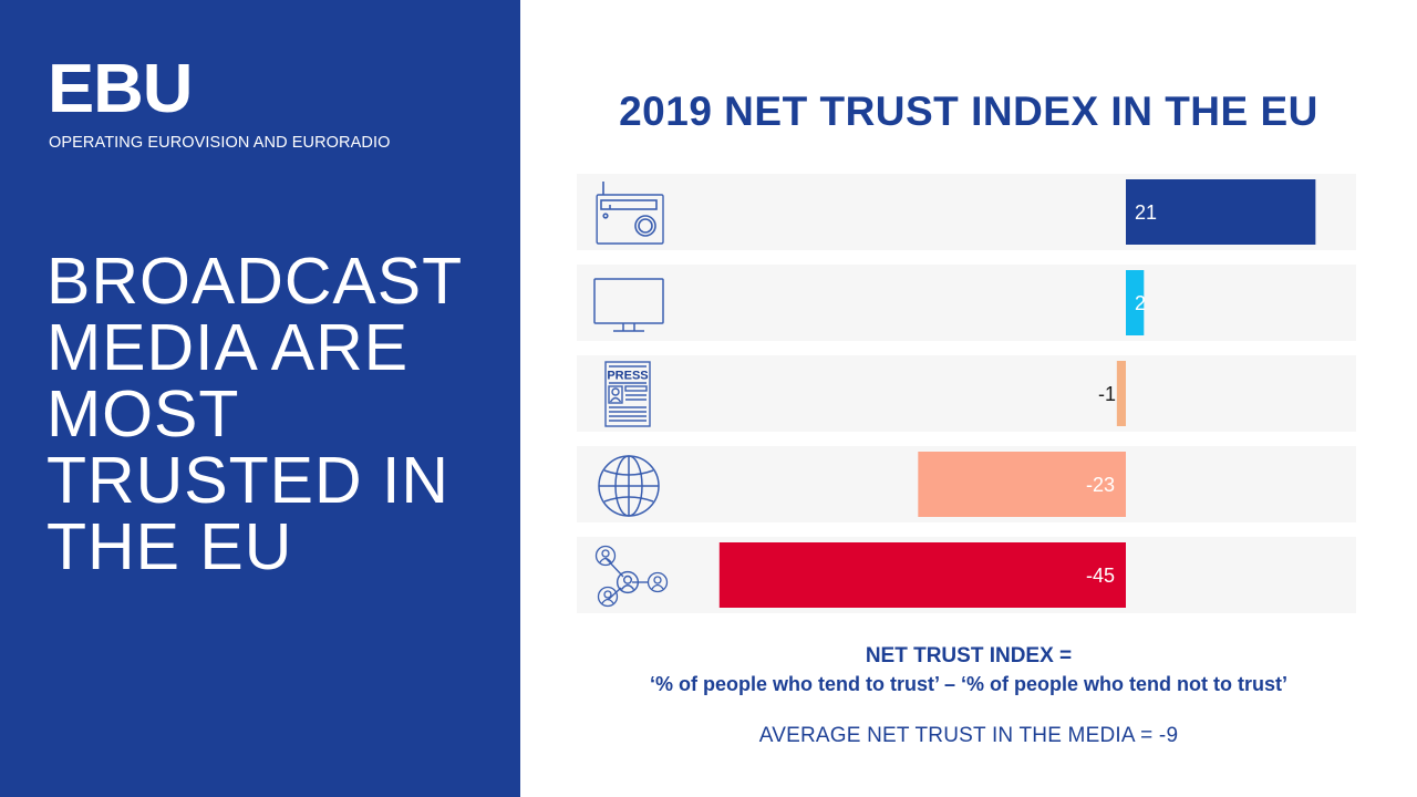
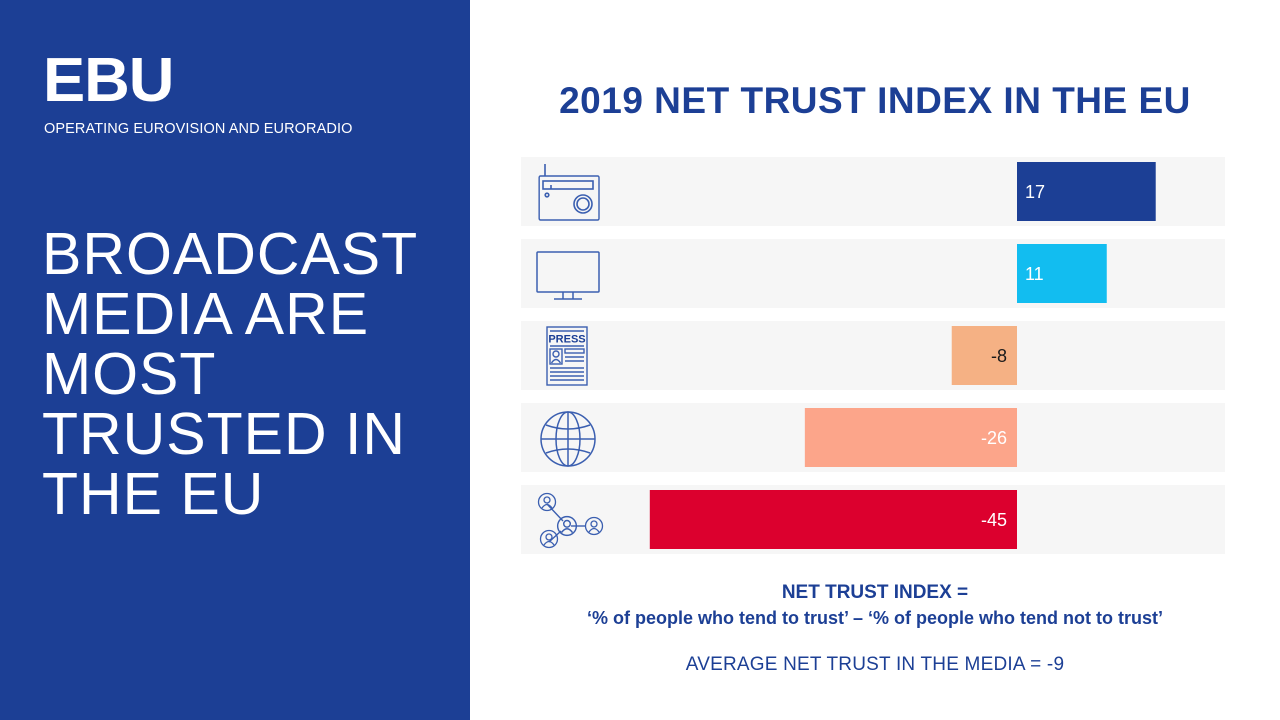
Radio: 21 -> 17
Television: 2 -> 11
Written press: -1 -> -8
Internet: -23 -> -26
